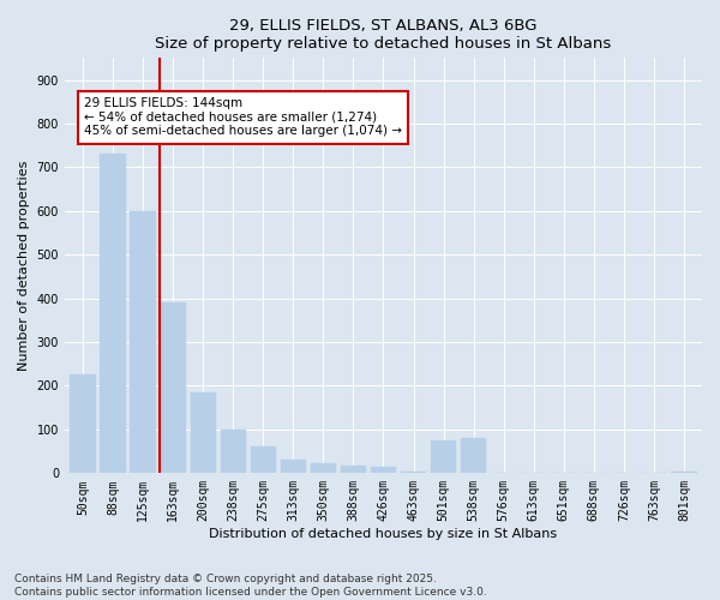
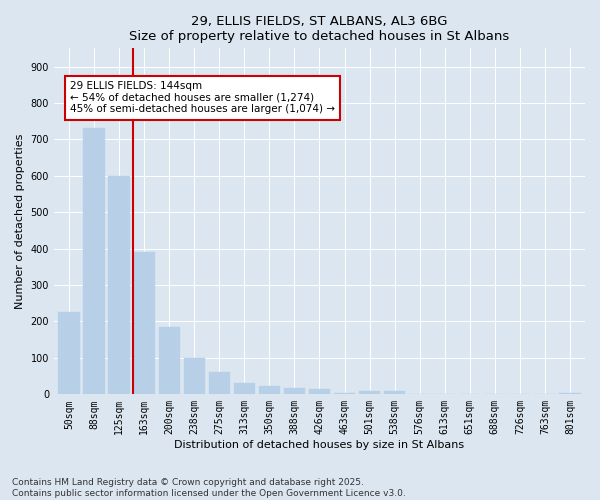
501sqm: 75 -> 10
538sqm: 80 -> 10
